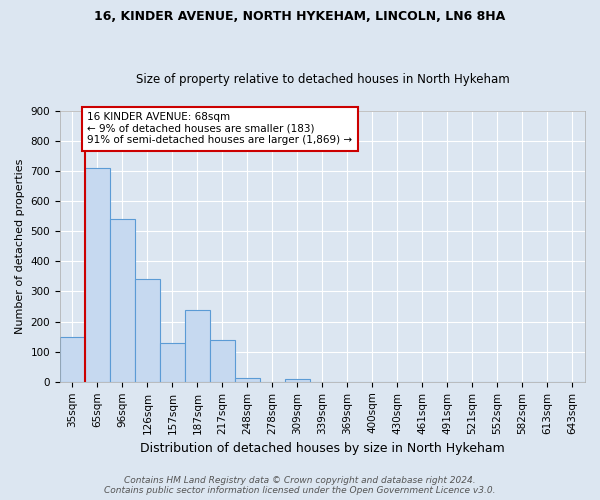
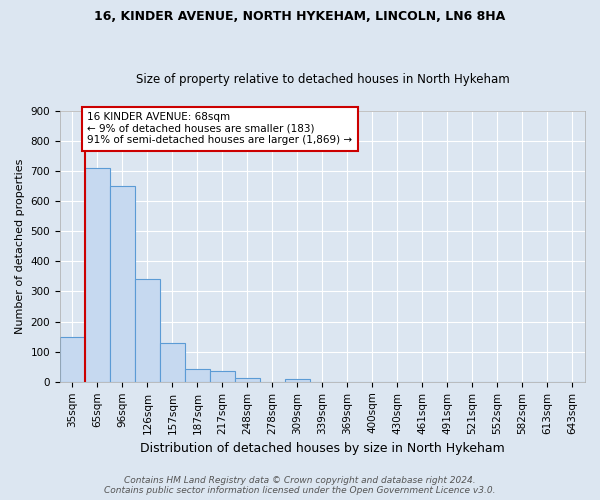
96sqm: 540 -> 650
187sqm: 240 -> 42
217sqm: 140 -> 35
